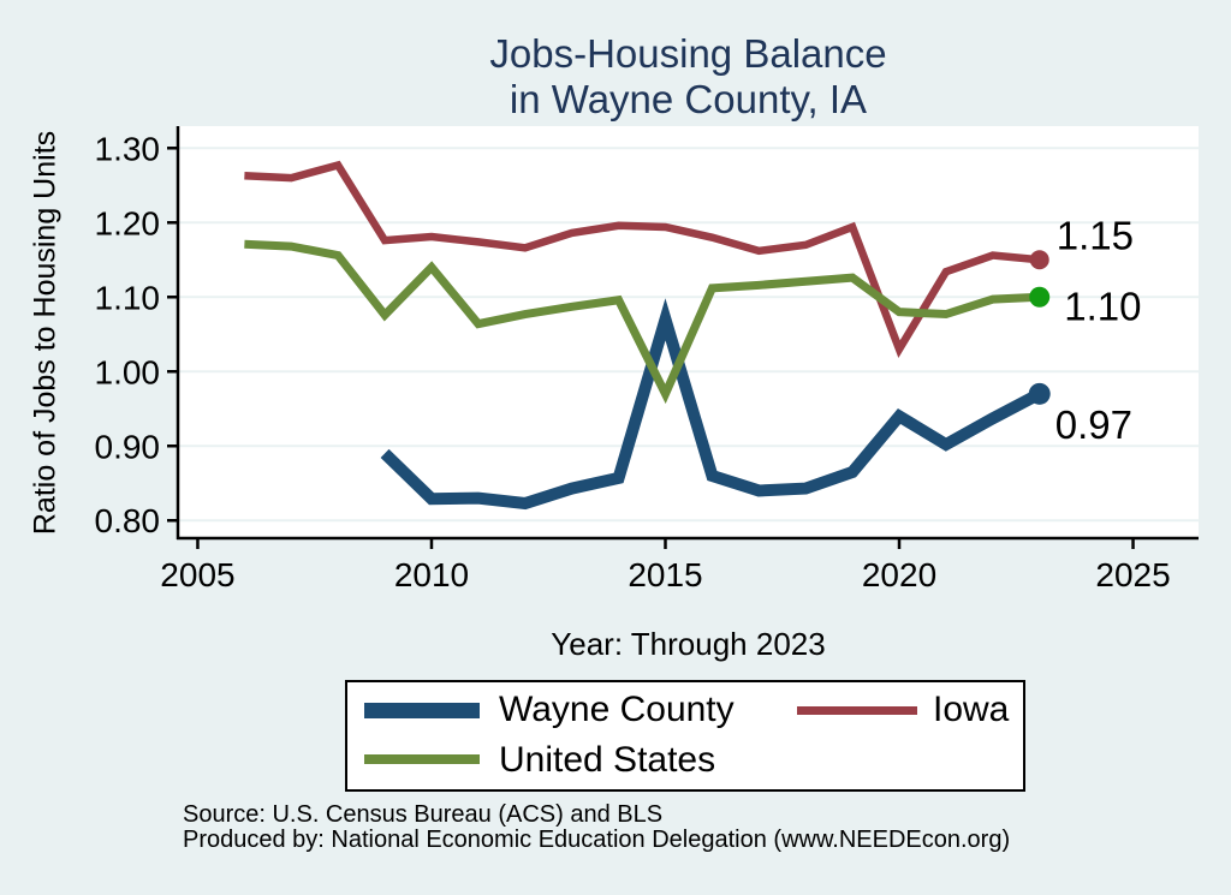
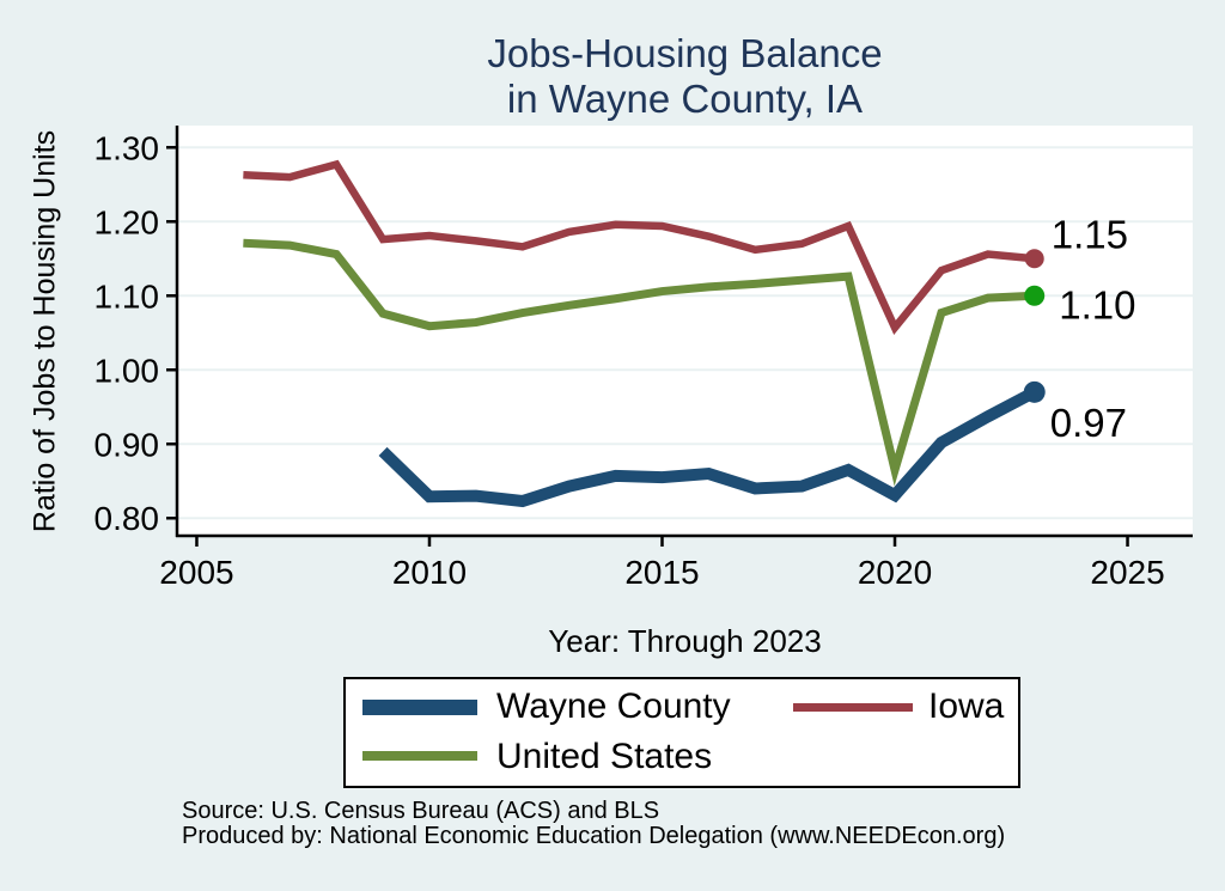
United States/2010: 1.14 -> 1.06
Wayne County/2015: 1.07 -> 0.85
United States/2015: 0.97 -> 1.11
Wayne County/2020: 0.94 -> 0.83
Iowa/2020: 1.03 -> 1.06
United States/2020: 1.08 -> 0.86
